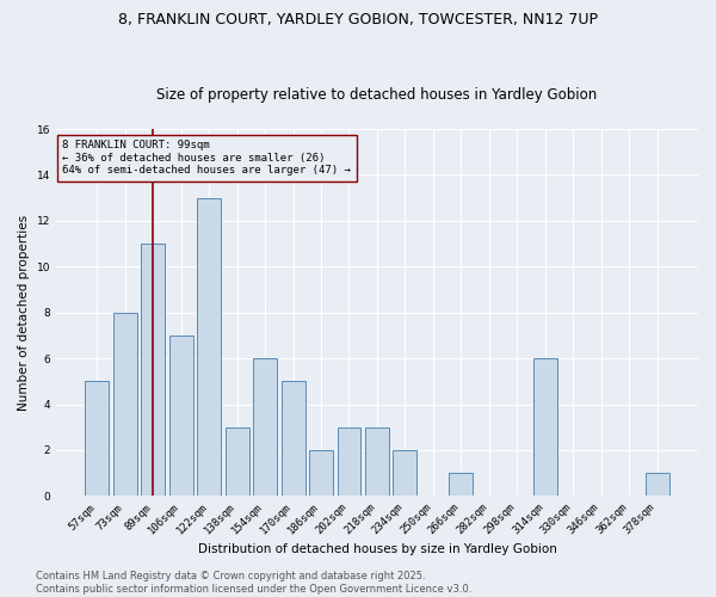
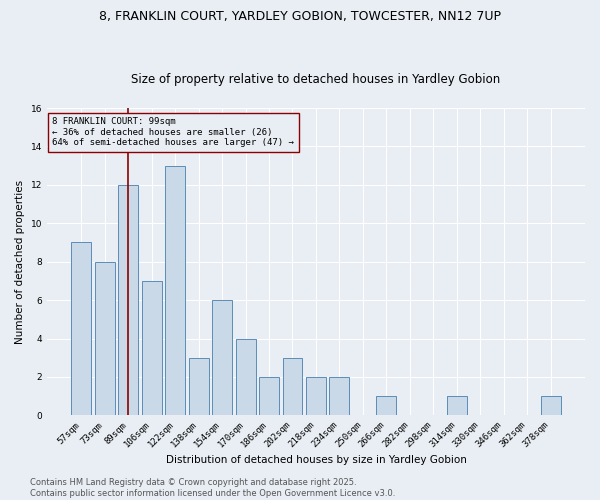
57sqm: 5 -> 9
89sqm: 11 -> 12
170sqm: 5 -> 4
218sqm: 3 -> 2
314sqm: 6 -> 1
